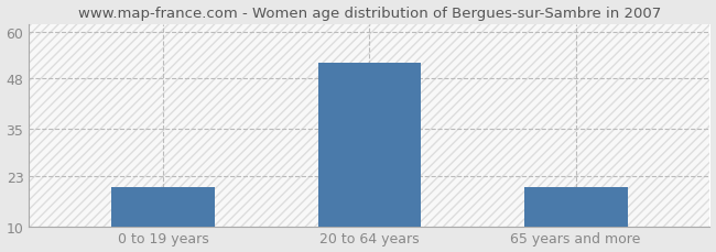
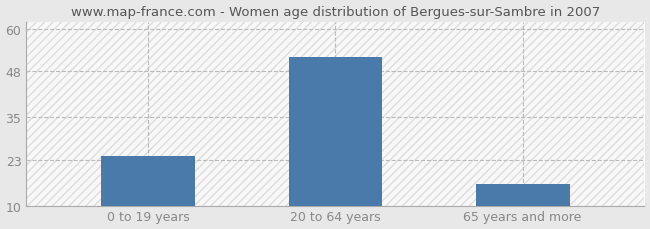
0 to 19 years: 20 -> 24
65 years and more: 20 -> 16
